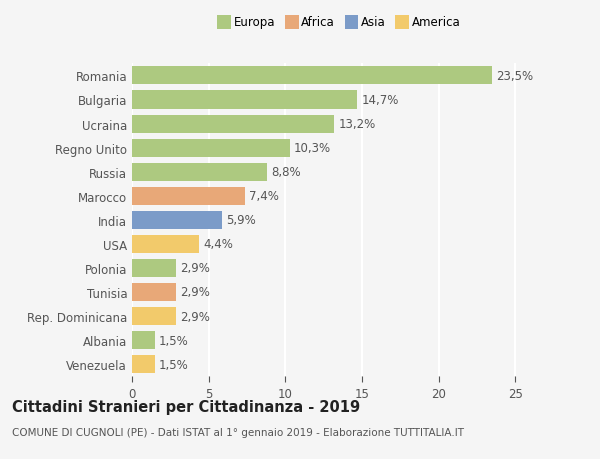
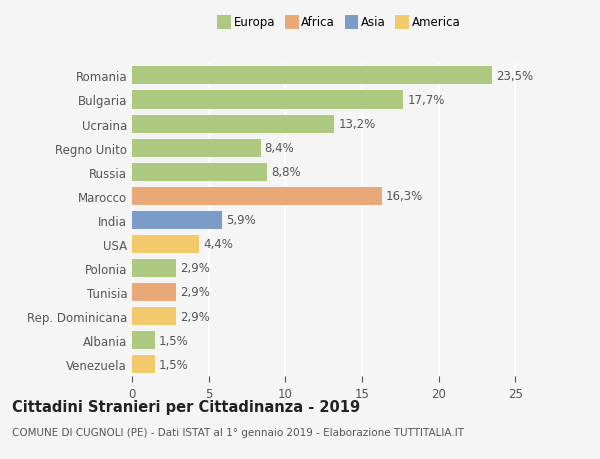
Bulgaria: 14,7% -> 17,7%
Regno Unito: 10,3% -> 8,4%
Marocco: 7,4% -> 16,3%
